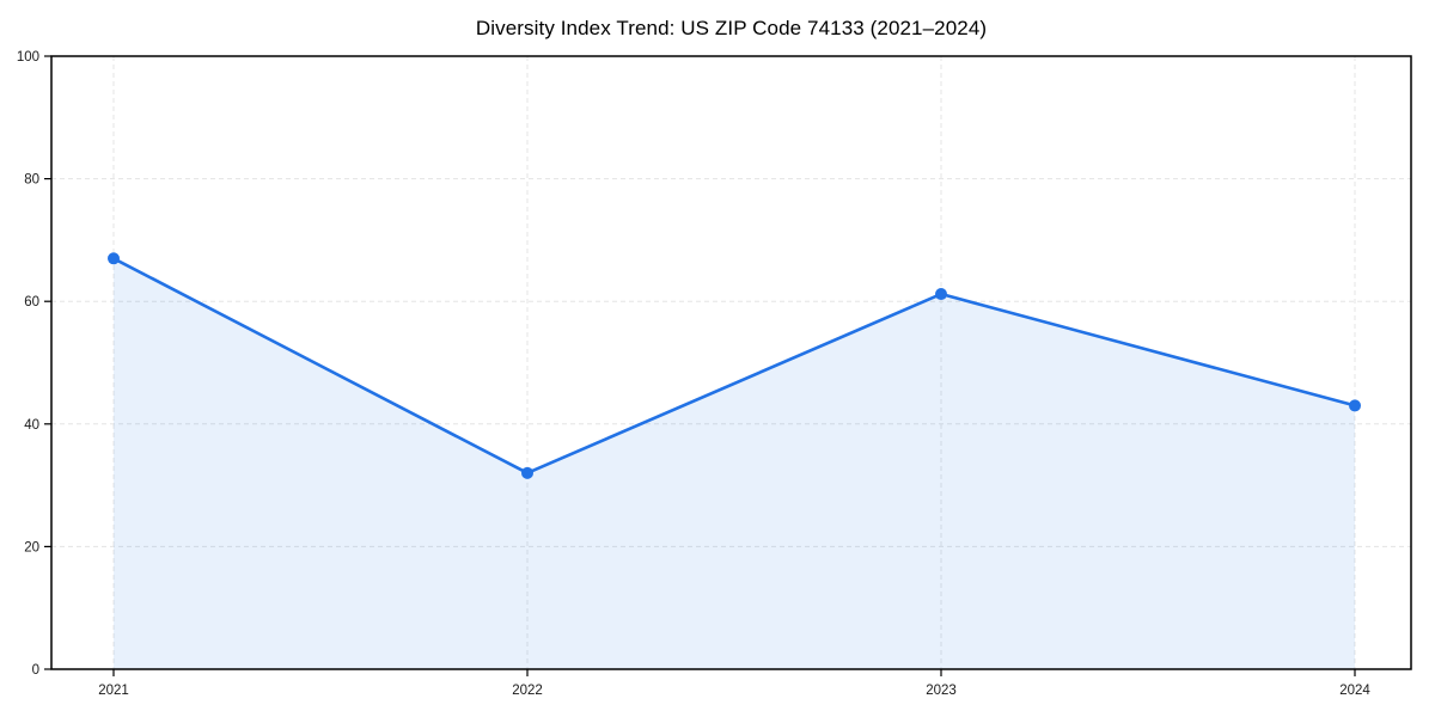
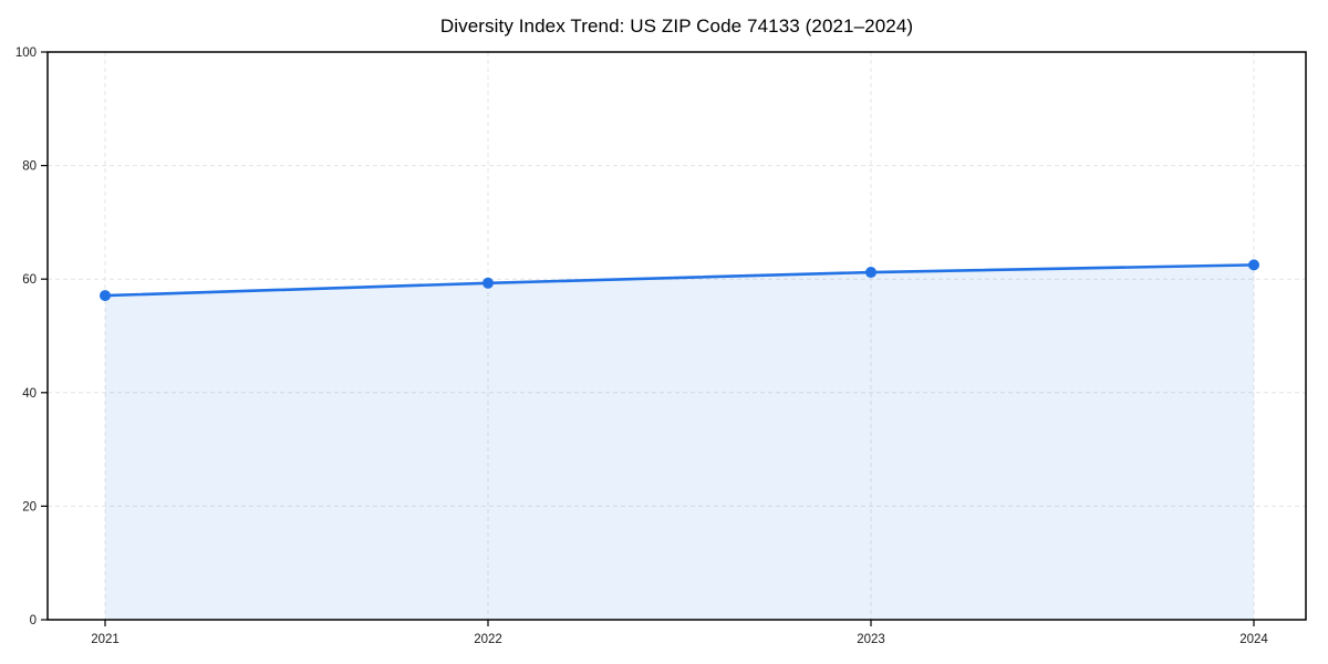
2021: 67 -> 57
2022: 32 -> 59
2024: 43 -> 62
